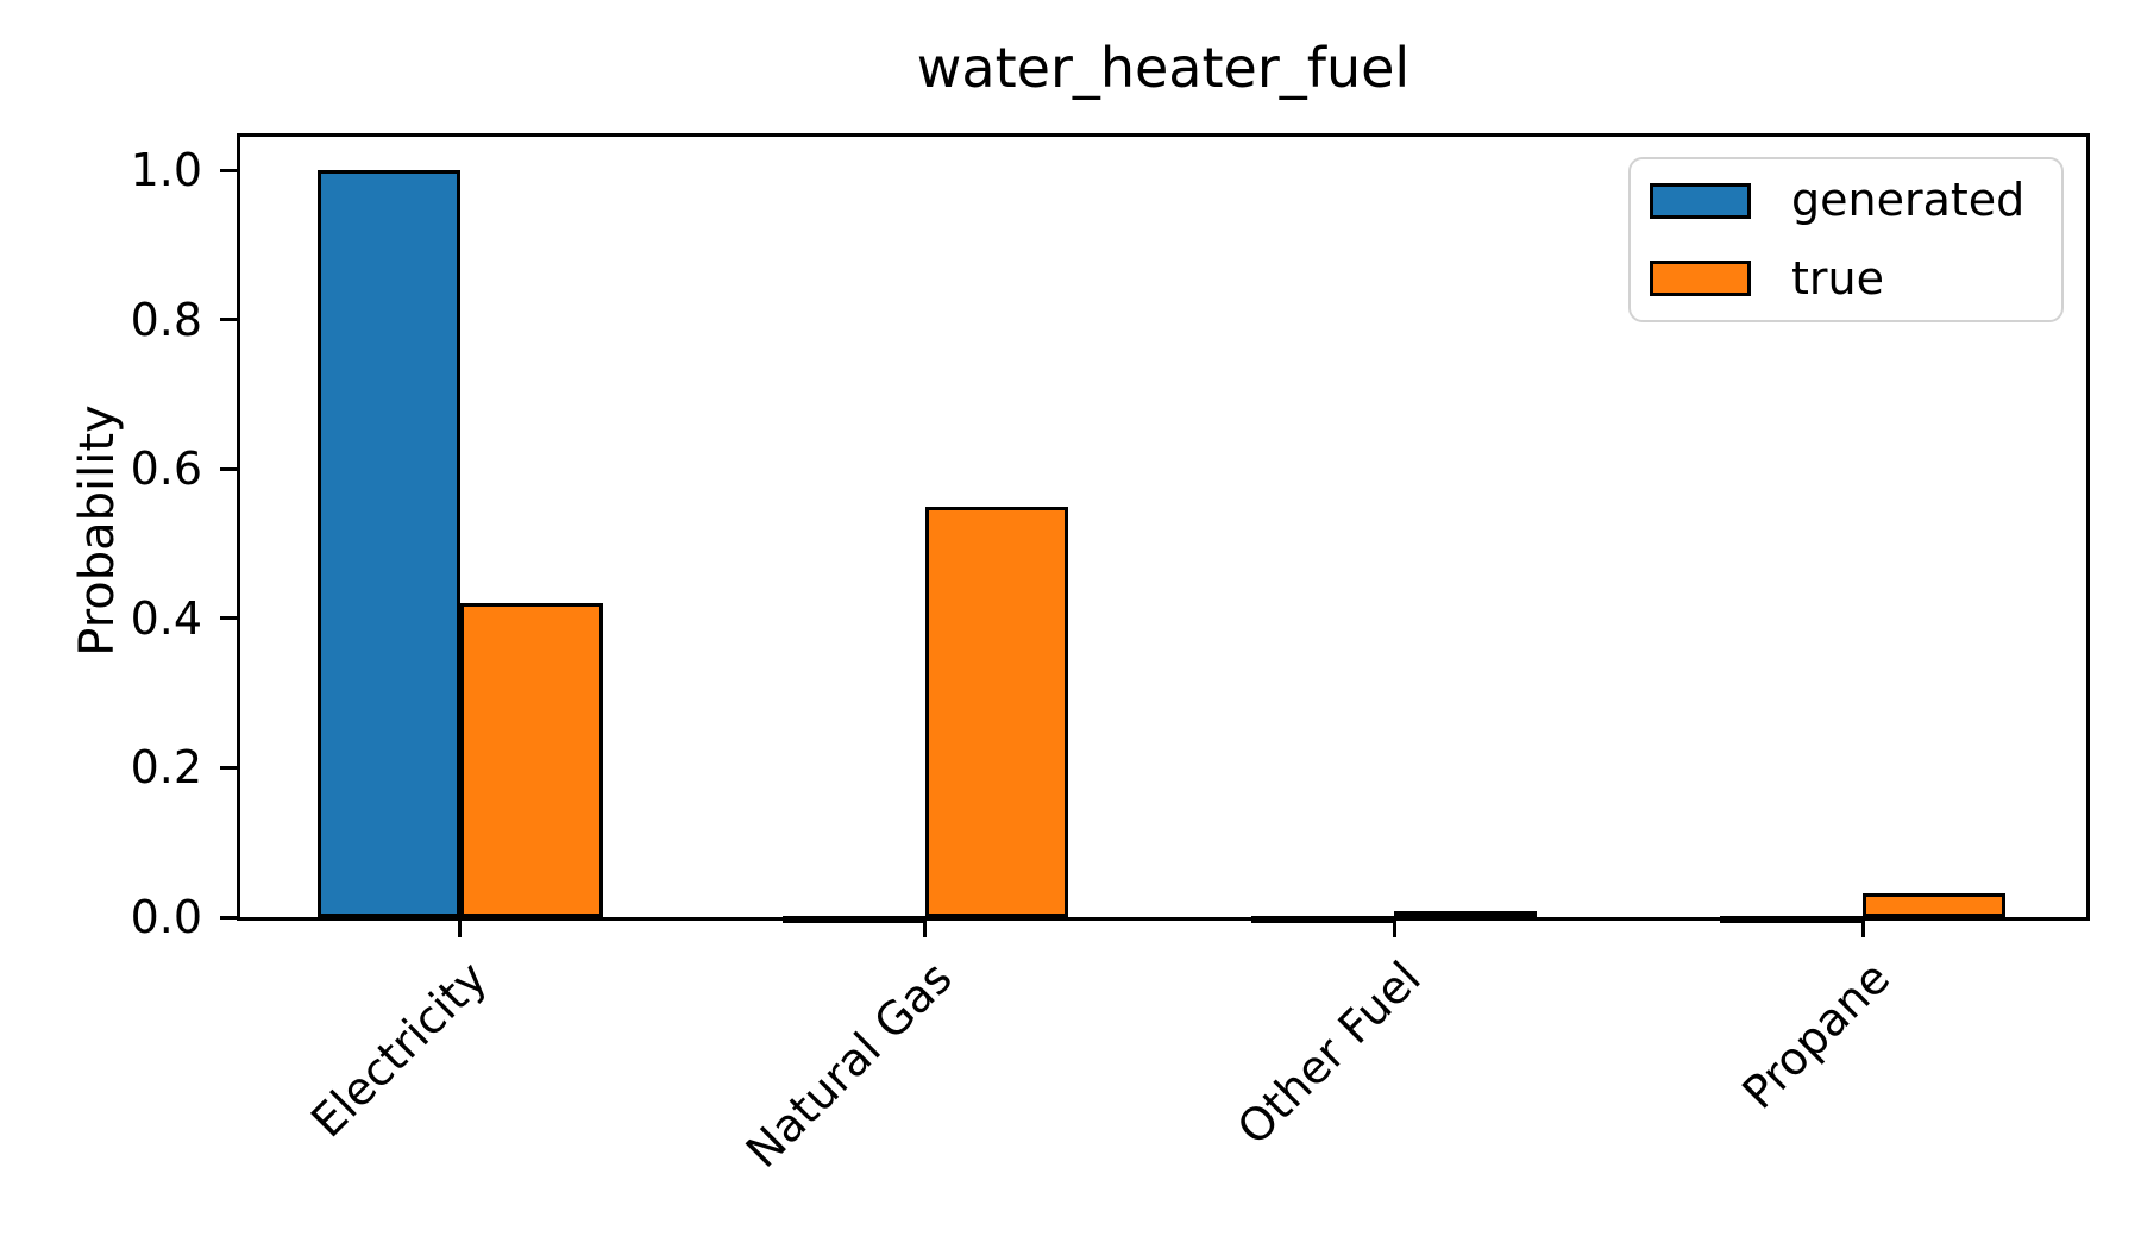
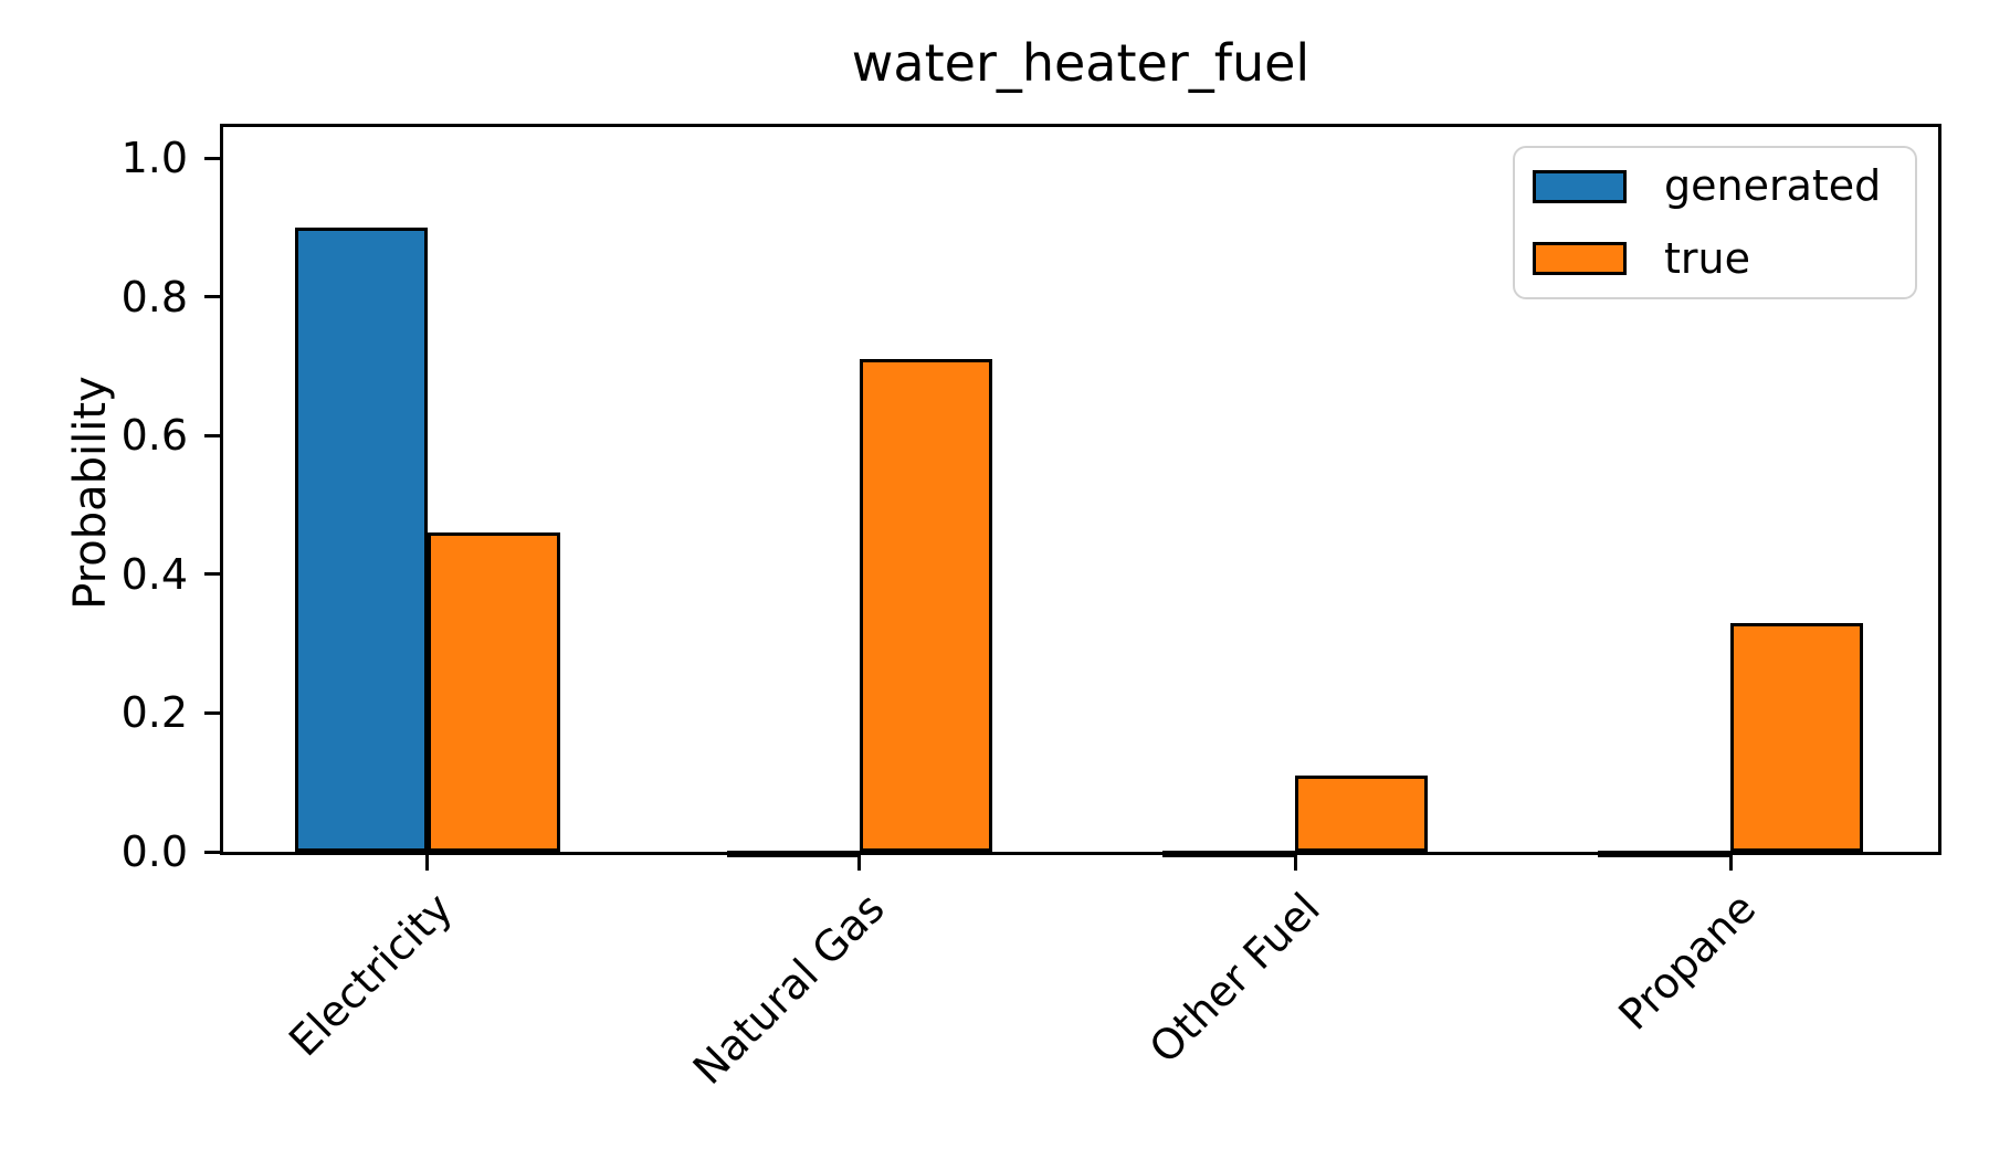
generated/Electricity: 1.00 -> 0.90
true/Electricity: 0.42 -> 0.46
true/Natural Gas: 0.55 -> 0.71
true/Other Fuel: 0.01 -> 0.11
true/Propane: 0.03 -> 0.33
